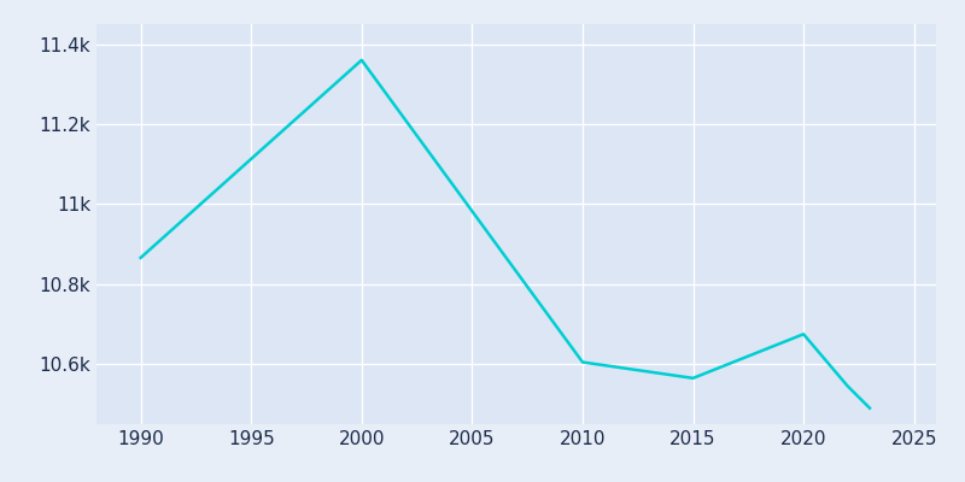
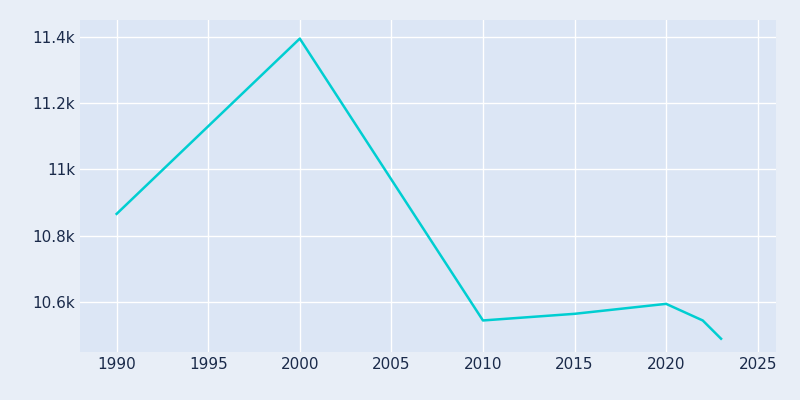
2000: 11.360k -> 11.394k
2010: 10.605k -> 10.545k
2020: 10.675k -> 10.595k
